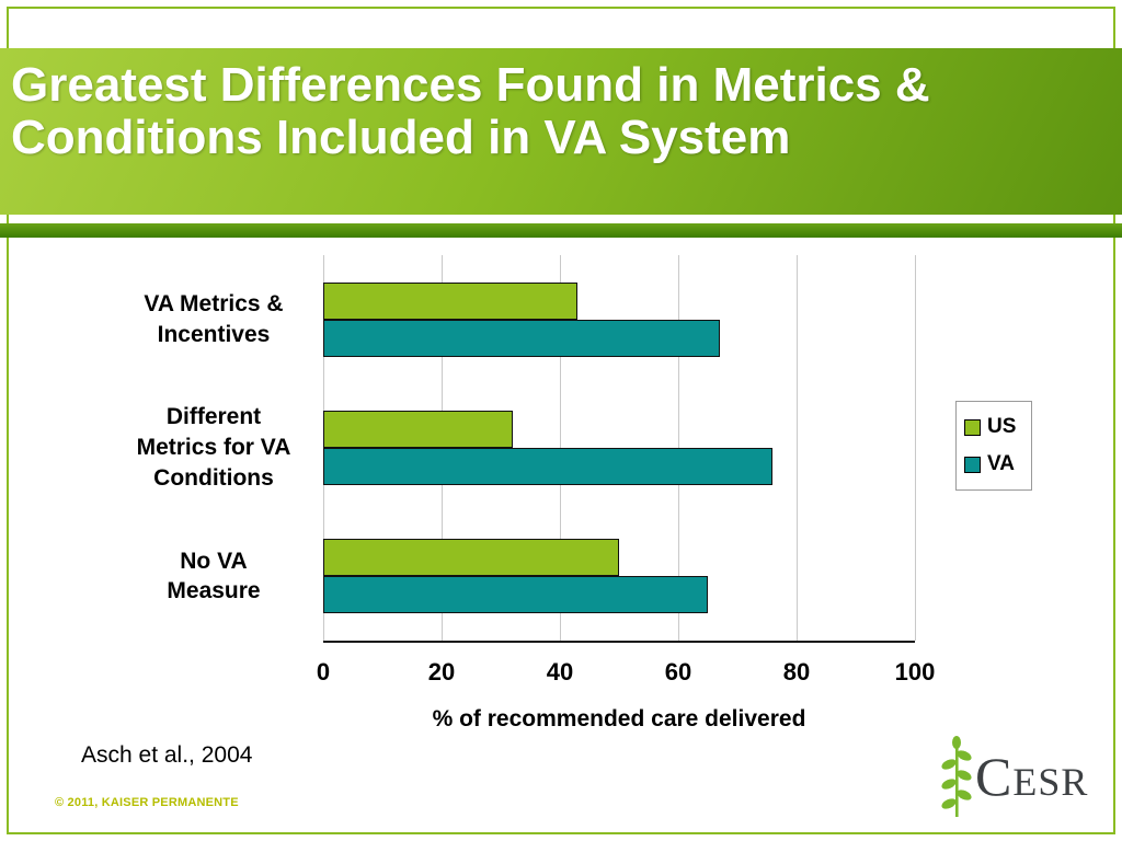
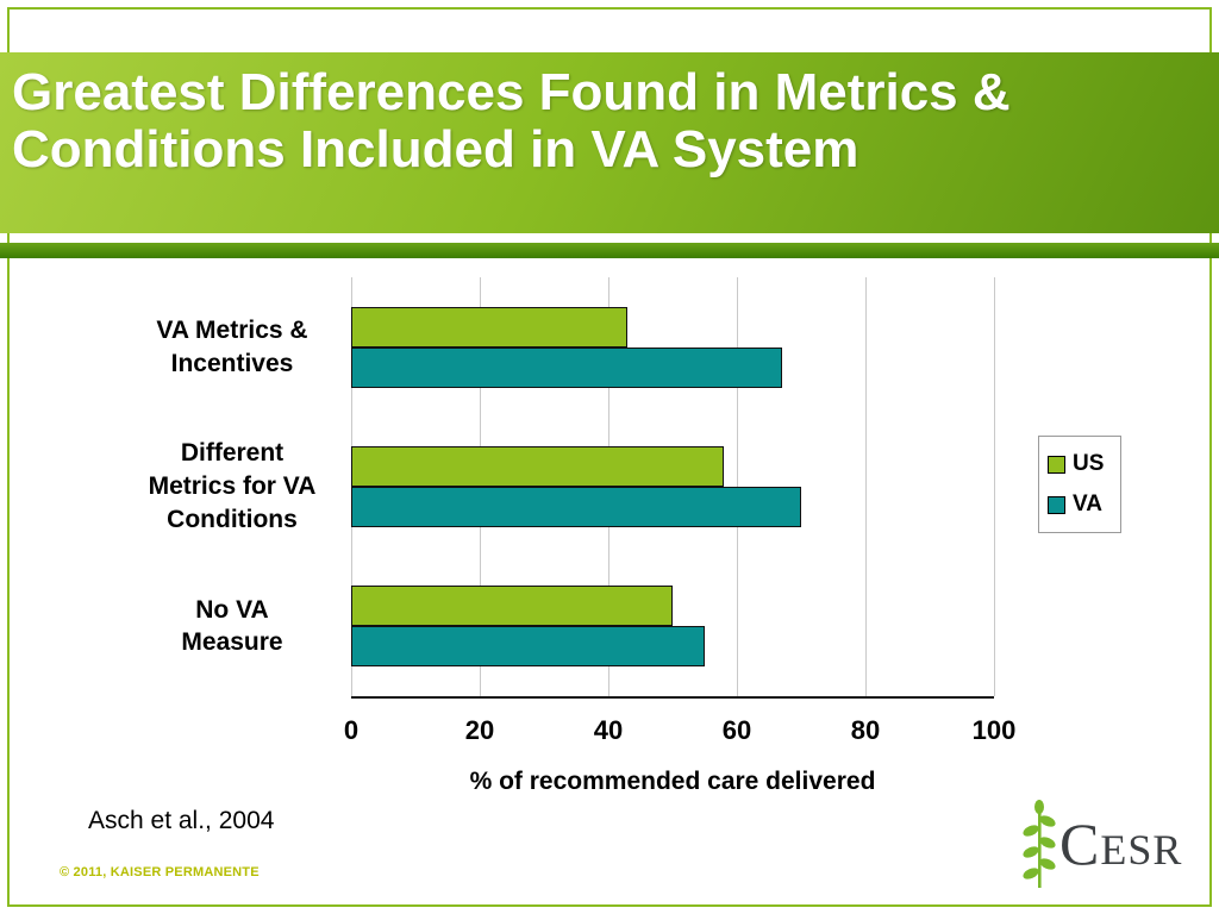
US/Different Metrics for VA Conditions: 32 -> 58
VA/Different Metrics for VA Conditions: 76 -> 70
VA/No VA Measure: 65 -> 55
